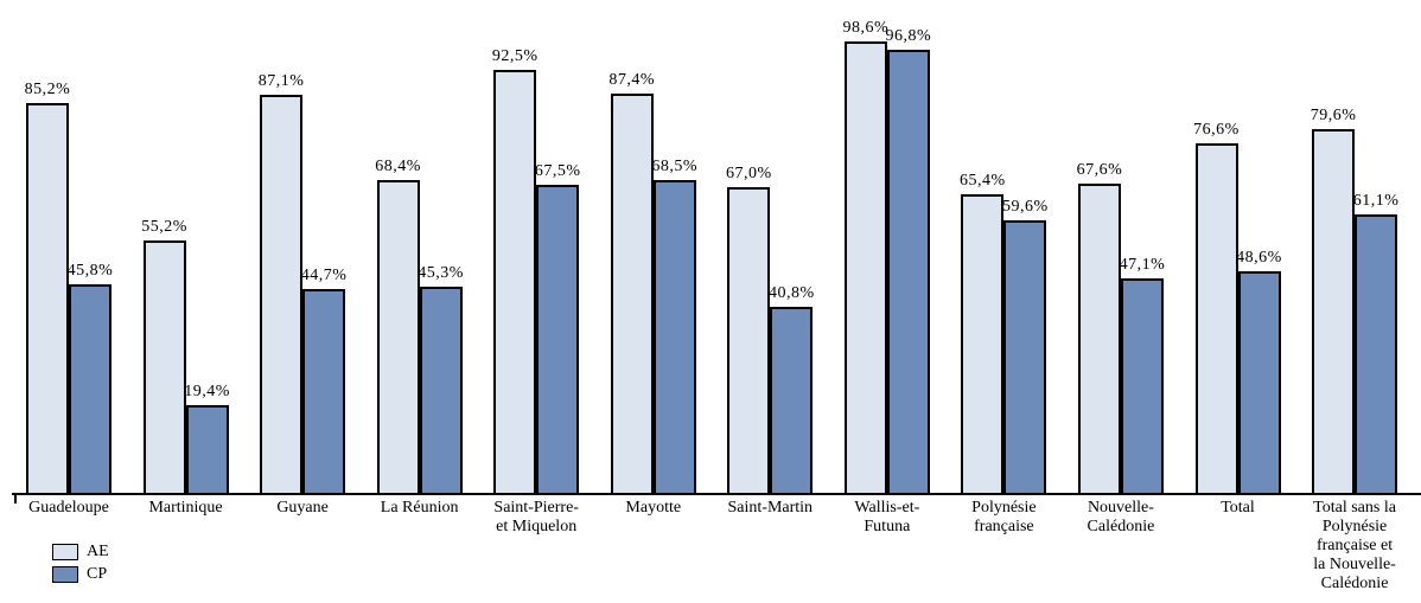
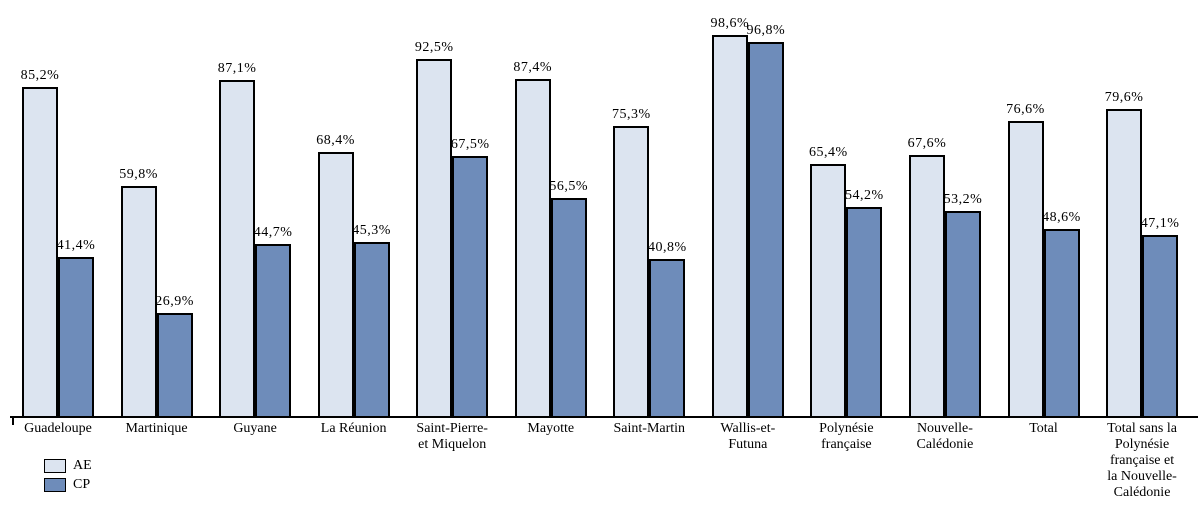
CP/Guadeloupe: 45,8% -> 41,4%
AE/Martinique: 55,2% -> 59,8%
CP/Martinique: 19,4% -> 26,9%
CP/Mayotte: 68,5% -> 56,5%
AE/Saint-Martin: 67,0% -> 75,3%
CP/Polynésie française: 59,6% -> 54,2%
CP/Nouvelle- Calédonie: 47,1% -> 53,2%
CP/Total sans la Polynésie française et la Nouvelle- Calédonie: 61,1% -> 47,1%
